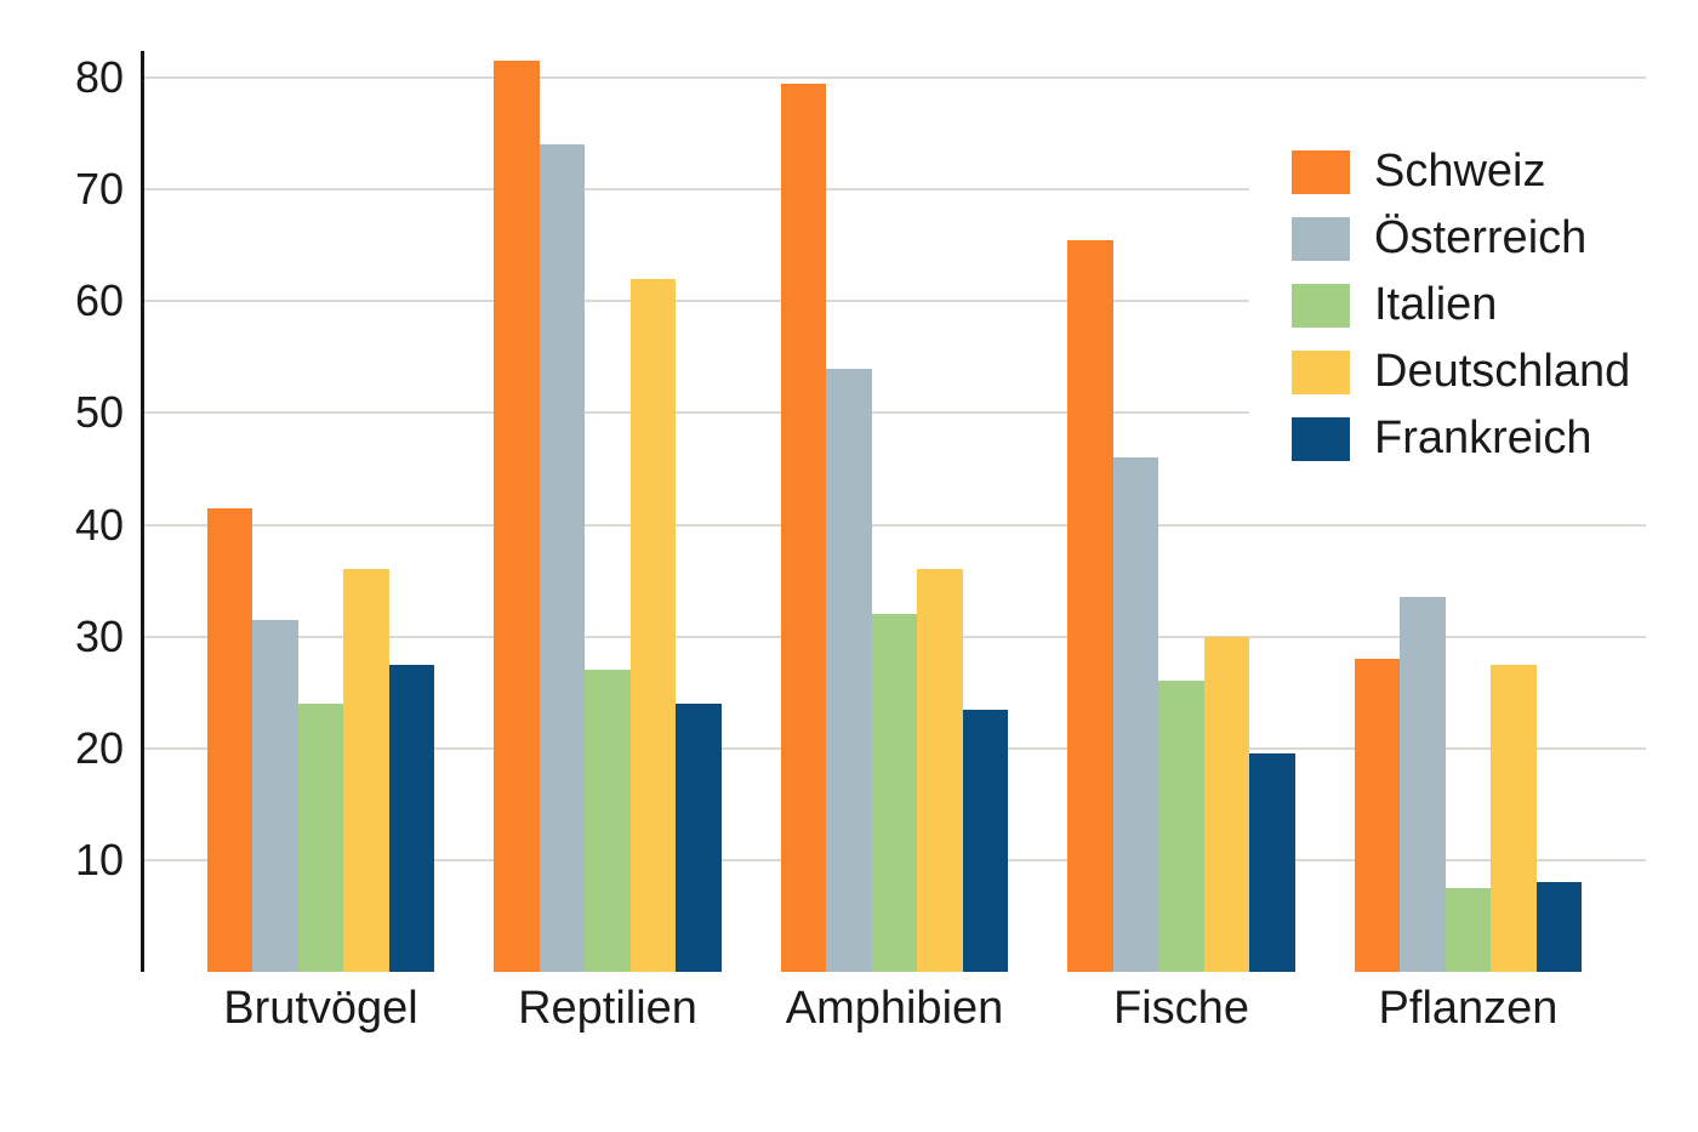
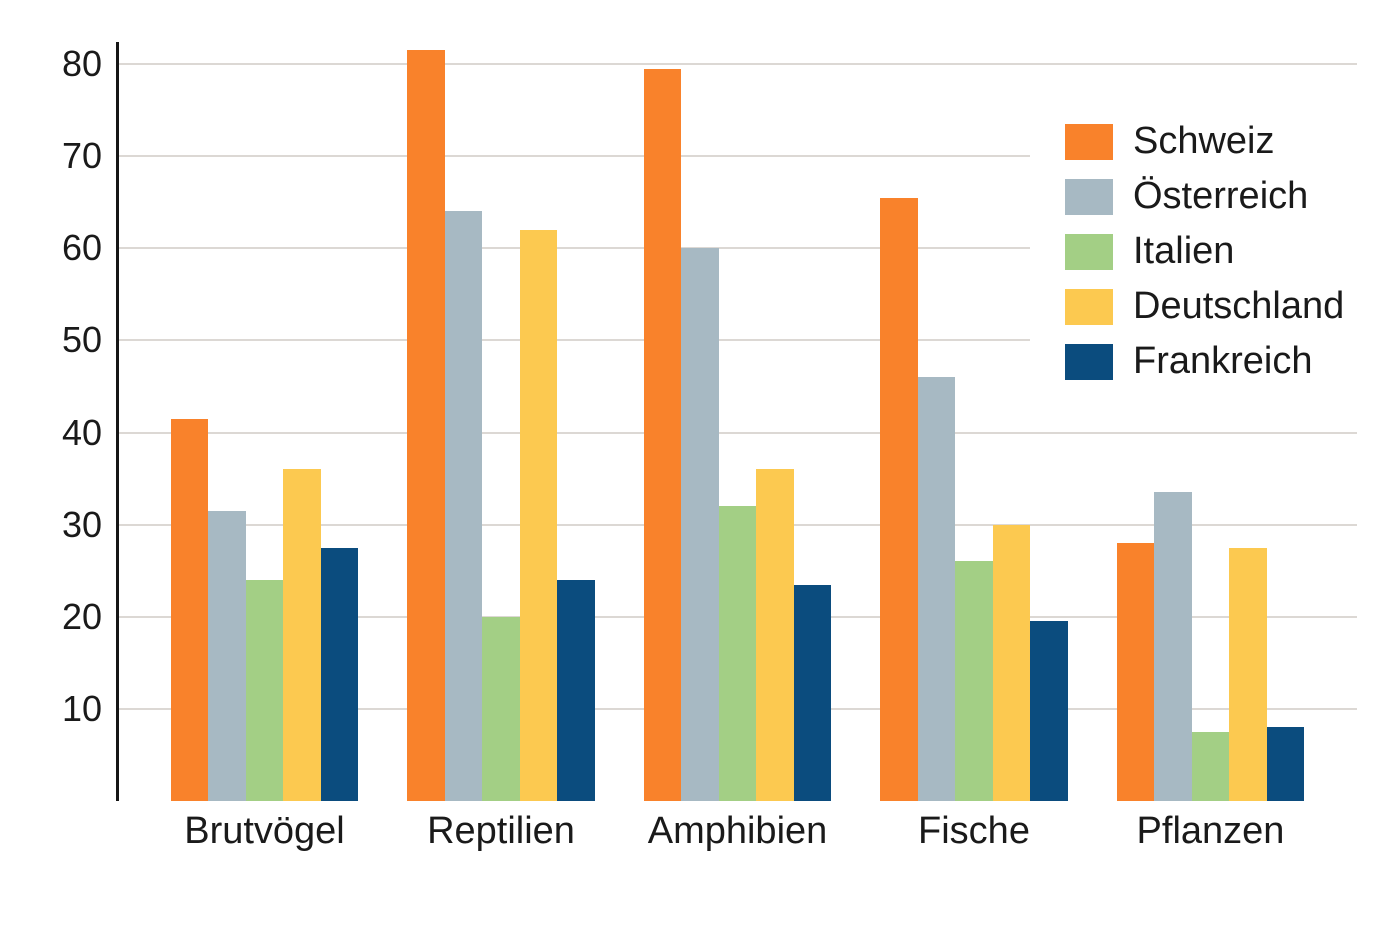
Österreich/Reptilien: 74 -> 64
Italien/Reptilien: 27 -> 20
Österreich/Amphibien: 54 -> 60
